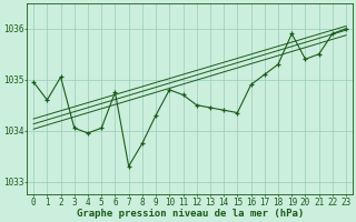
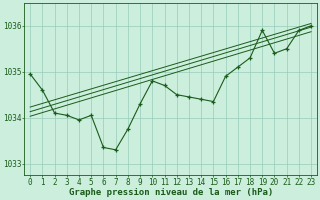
2: 1035.05 -> 1034.10
6: 1034.75 -> 1033.35
